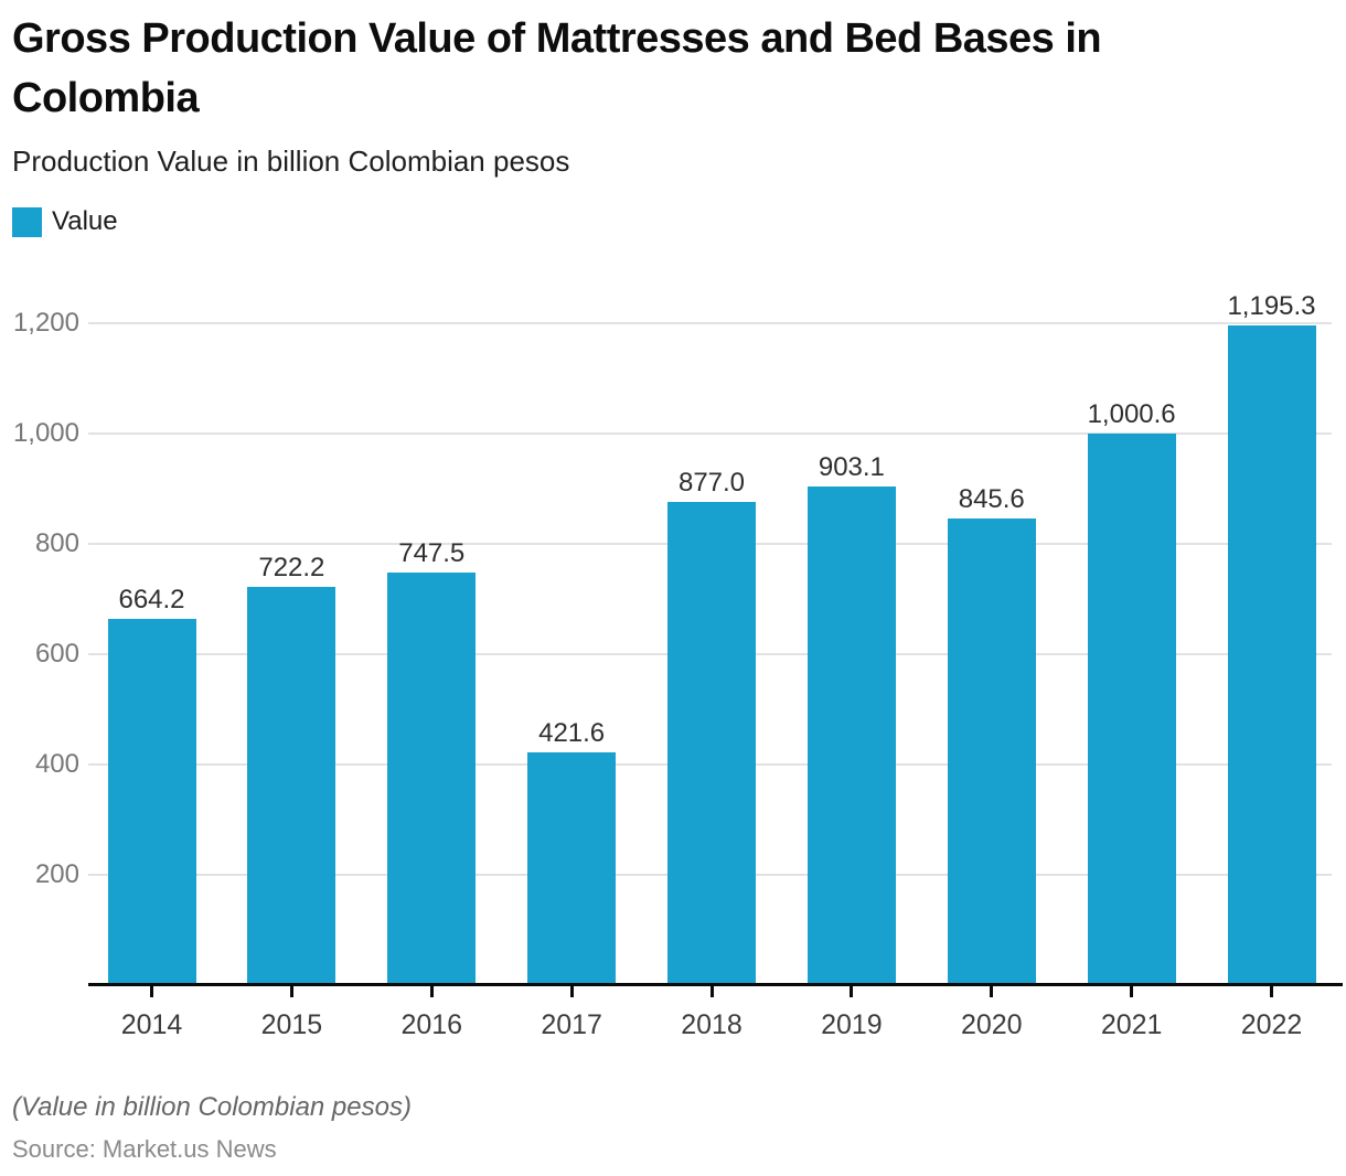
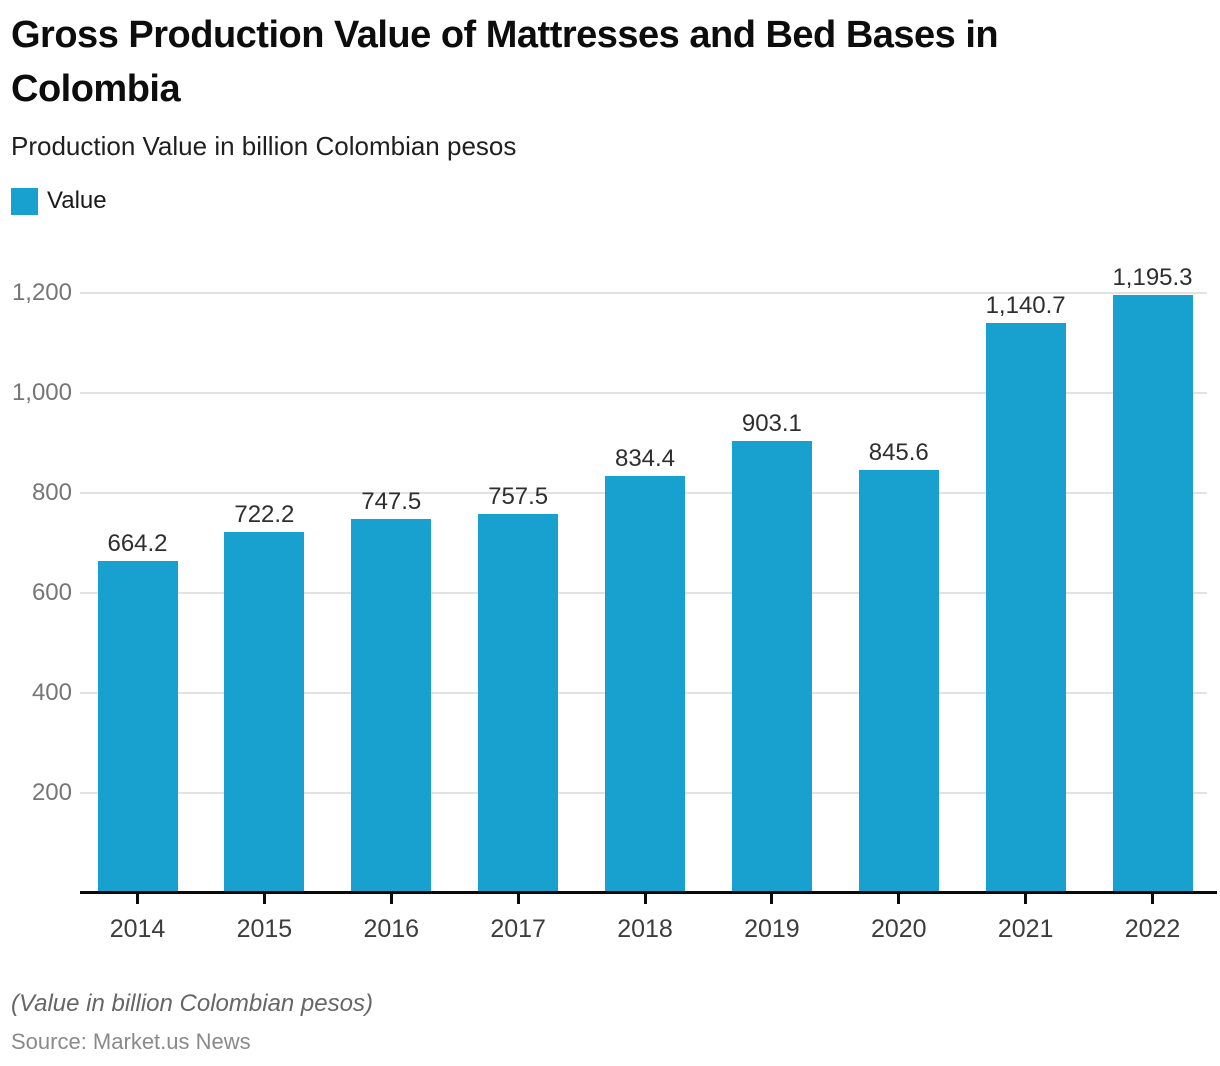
2017: 421.6 -> 757.5
2018: 877.0 -> 834.4
2021: 1,000.6 -> 1,140.7
